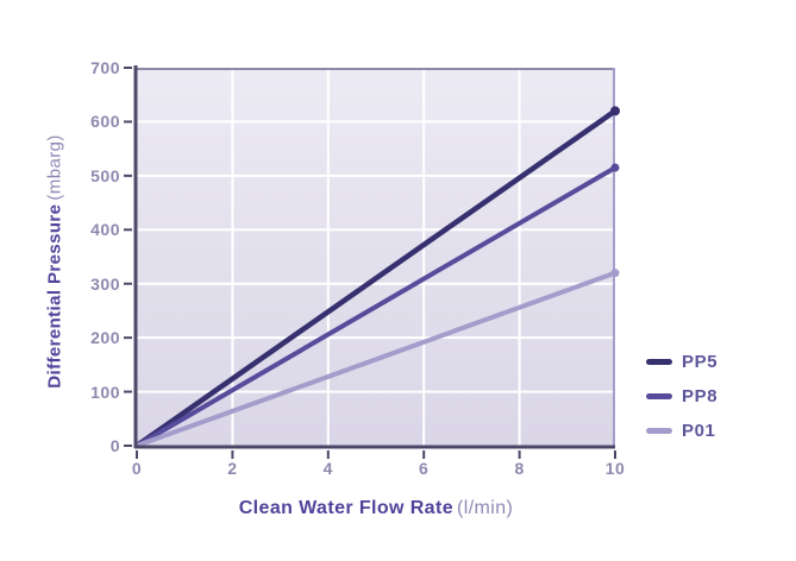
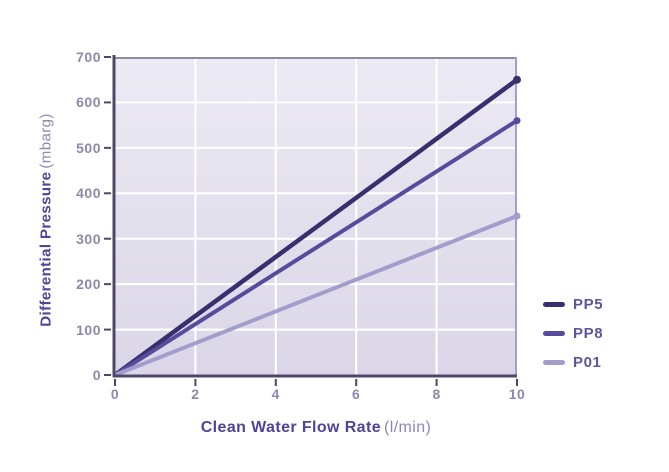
PP5/10: 620 -> 650
PP8/10: 520 -> 560
P01/10: 320 -> 350
